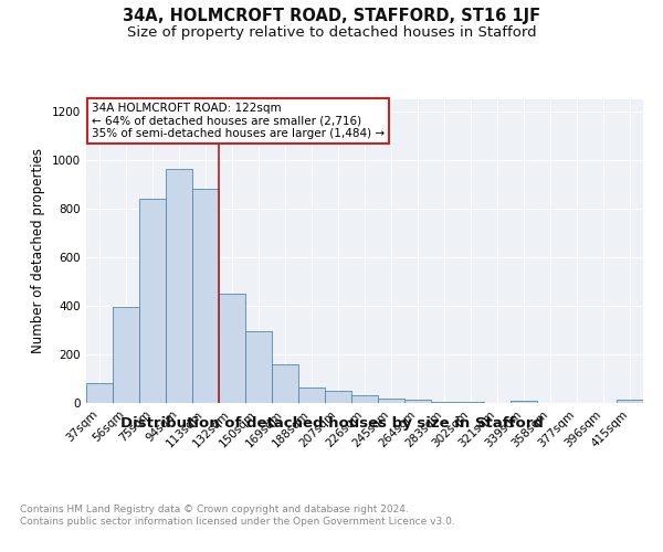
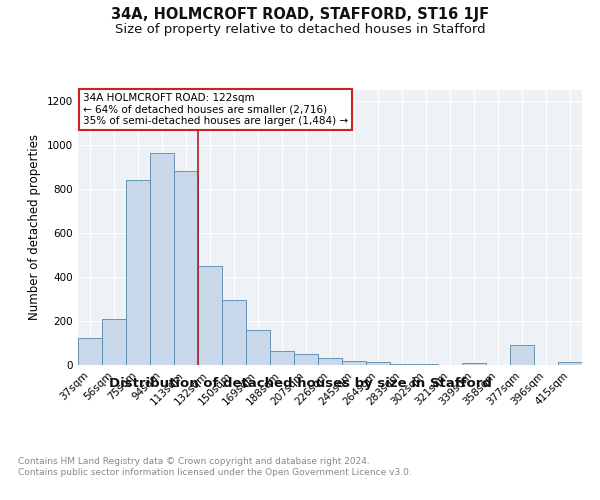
37sqm: 80 -> 125
56sqm: 395 -> 210
377sqm: 2 -> 90
